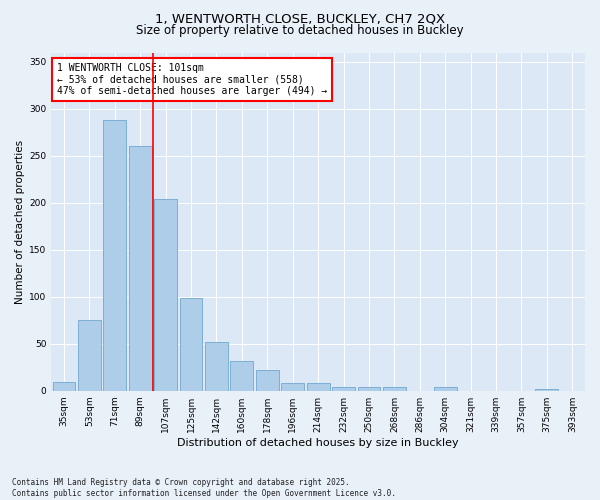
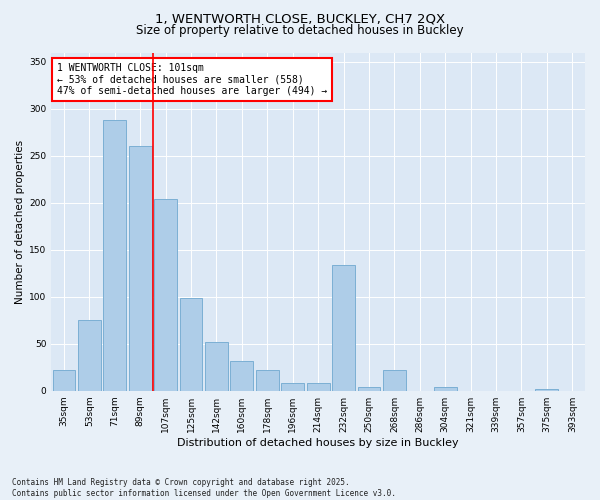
35sqm: 9 -> 22
232sqm: 4 -> 134
268sqm: 4 -> 22
